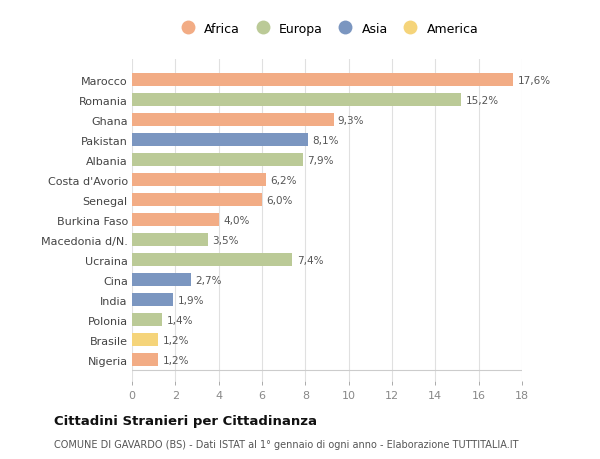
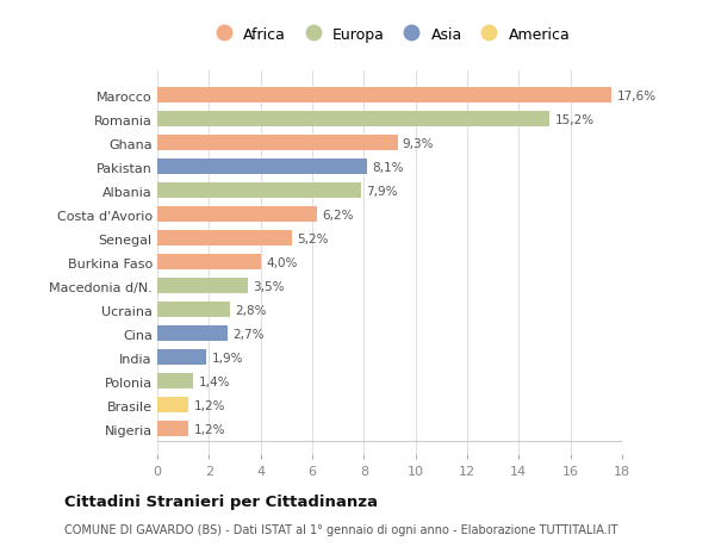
Senegal: 6,0% -> 5,2%
Ucraina: 7,4% -> 2,8%
